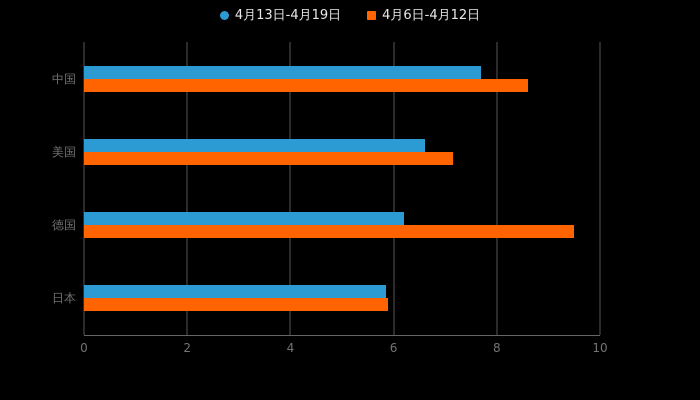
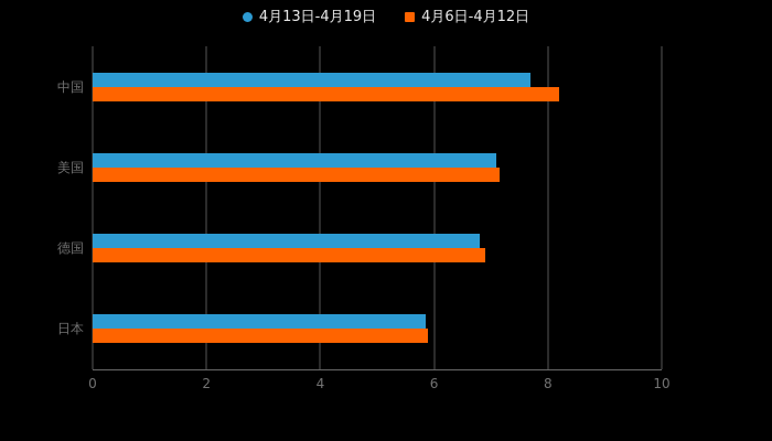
4月6日-4月12日/中国: 8.6 -> 8.2
4月13日-4月19日/美国: 6.6 -> 7.1
4月13日-4月19日/德国: 6.2 -> 6.8
4月6日-4月12日/德国: 9.5 -> 6.9
